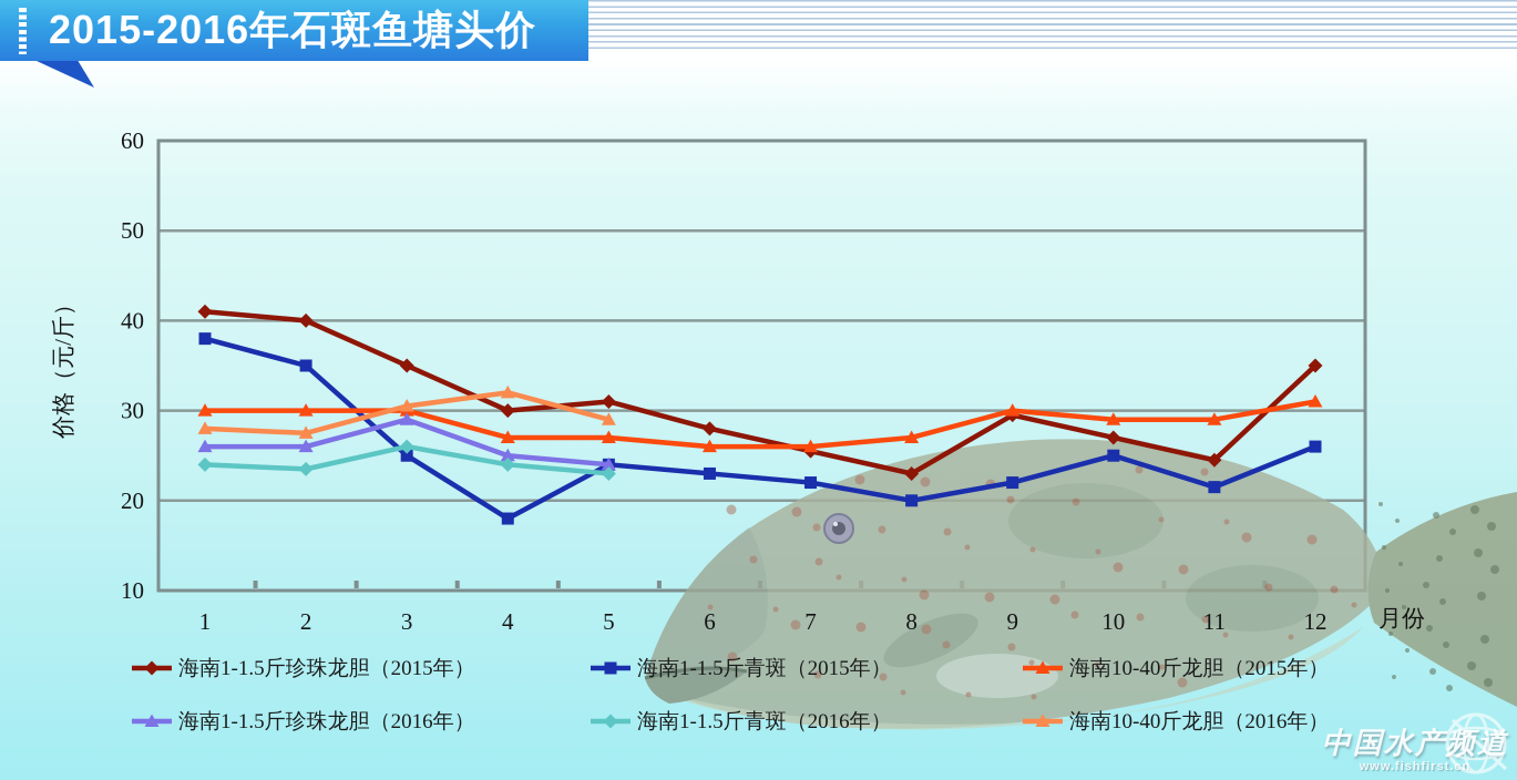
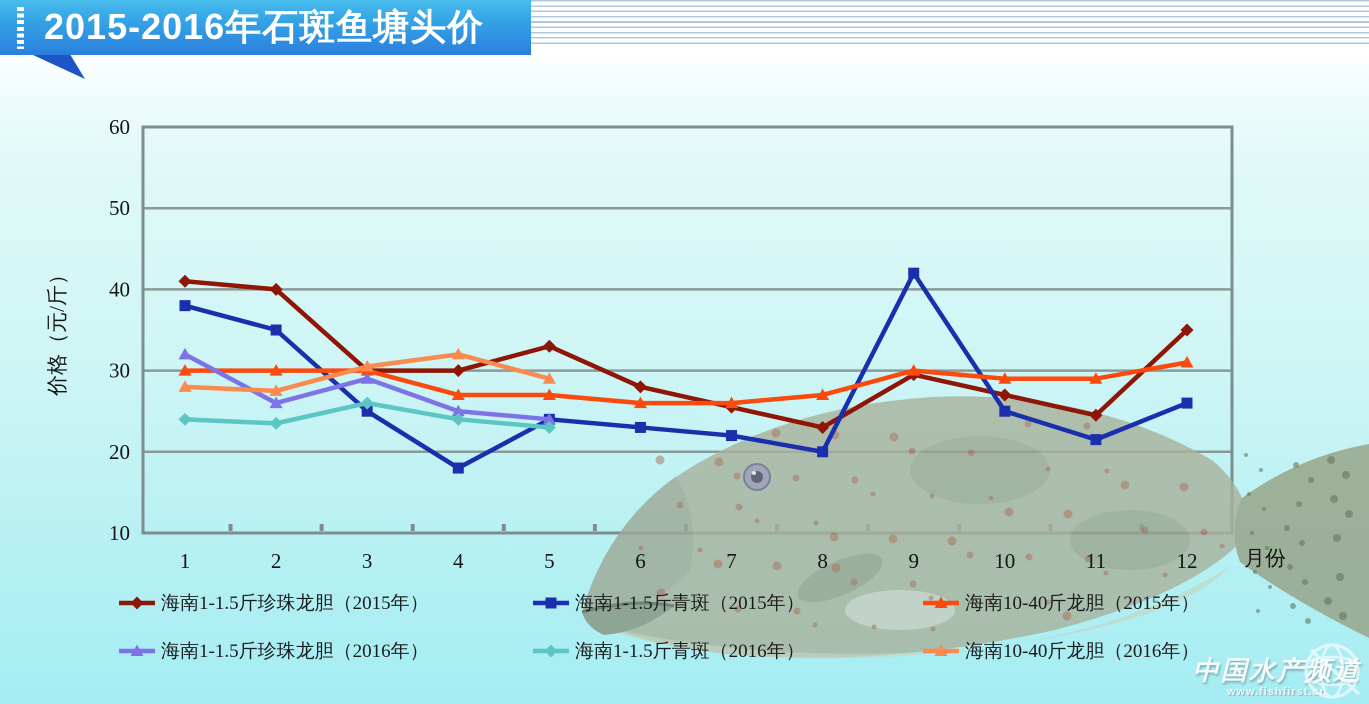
海南1-1.5斤珍珠龙胆（2016年）/1: 26 -> 32
海南1-1.5斤珍珠龙胆（2015年）/3: 35 -> 30
海南1-1.5斤珍珠龙胆（2015年）/5: 31 -> 33
海南1-1.5斤青斑（2015年）/9: 22 -> 42
